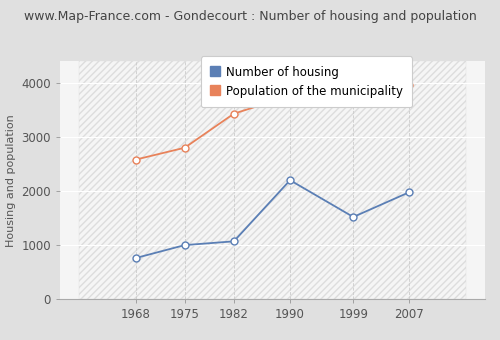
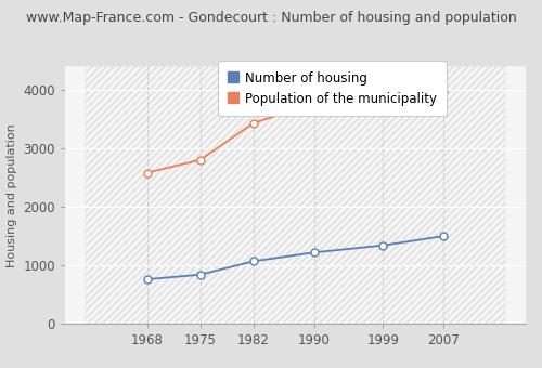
Number of housing/1975: 1000 -> 840
Number of housing/1990: 2200 -> 1220
Number of housing/1999: 1520 -> 1340
Number of housing/2007: 1980 -> 1500
